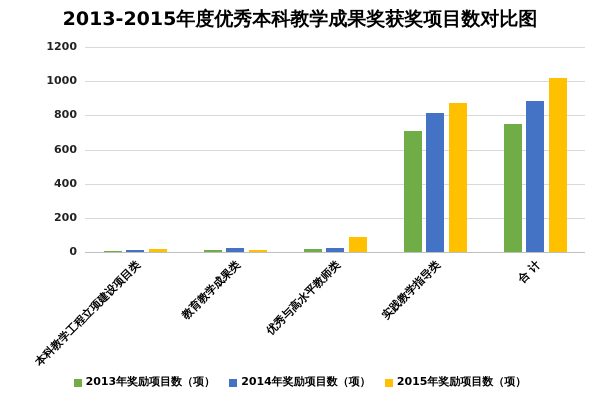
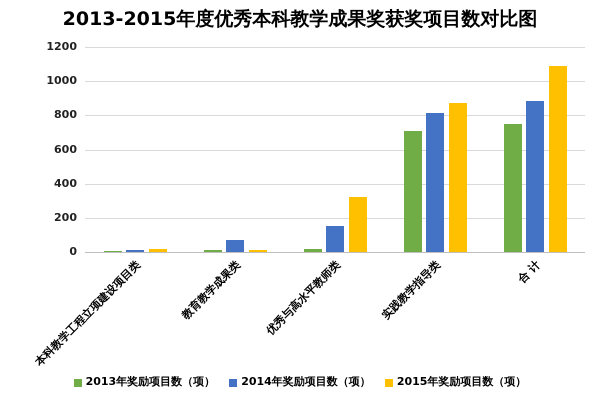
2014年奖励项目数（项）/教育教学成果类: 20 -> 70
2014年奖励项目数（项）/优秀与高水平教师类: 20 -> 150
2015年奖励项目数（项）/优秀与高水平教师类: 90 -> 320
2015年奖励项目数（项）/合 计: 1020 -> 1090
